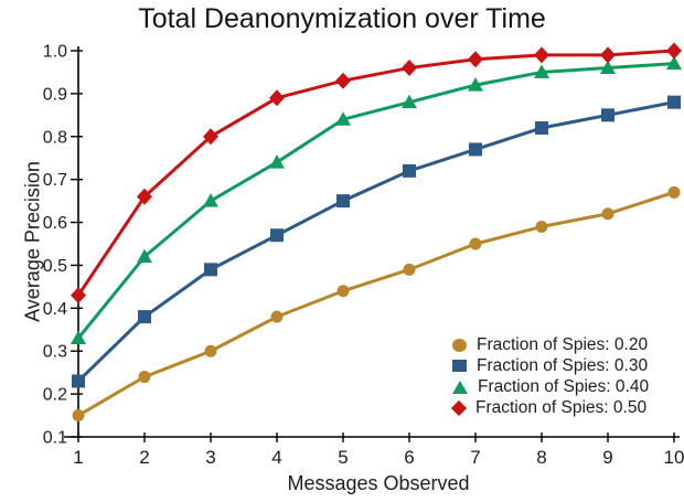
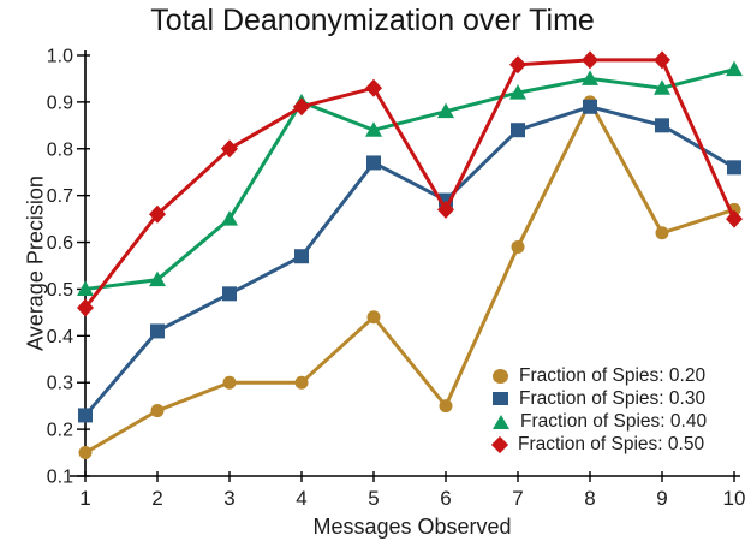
Fraction of Spies: 0.40/1: 0.33 -> 0.50
Fraction of Spies: 0.50/1: 0.43 -> 0.46
Fraction of Spies: 0.30/2: 0.38 -> 0.41
Fraction of Spies: 0.20/4: 0.38 -> 0.30
Fraction of Spies: 0.40/4: 0.74 -> 0.90
Fraction of Spies: 0.30/5: 0.65 -> 0.77
Fraction of Spies: 0.20/6: 0.49 -> 0.25
Fraction of Spies: 0.30/6: 0.72 -> 0.69
Fraction of Spies: 0.50/6: 0.96 -> 0.67
Fraction of Spies: 0.20/7: 0.55 -> 0.59
Fraction of Spies: 0.30/7: 0.77 -> 0.84
Fraction of Spies: 0.20/8: 0.59 -> 0.90
Fraction of Spies: 0.30/8: 0.82 -> 0.89
Fraction of Spies: 0.40/9: 0.96 -> 0.93
Fraction of Spies: 0.30/10: 0.88 -> 0.76
Fraction of Spies: 0.50/10: 1.00 -> 0.65
